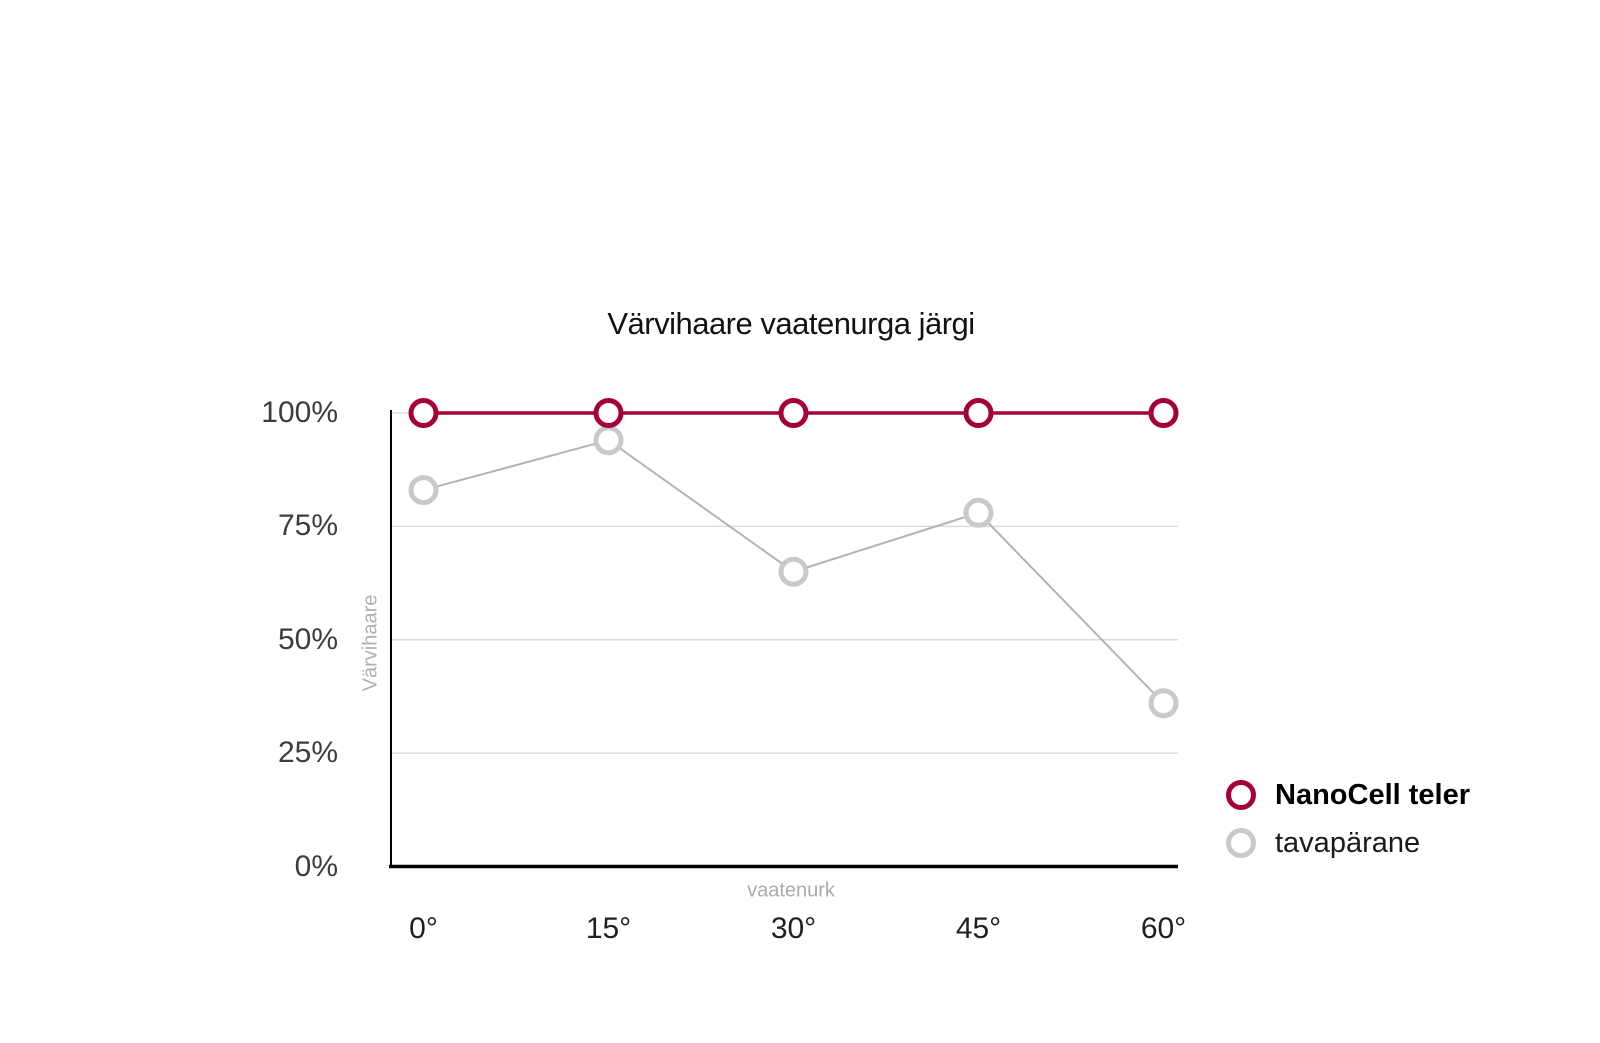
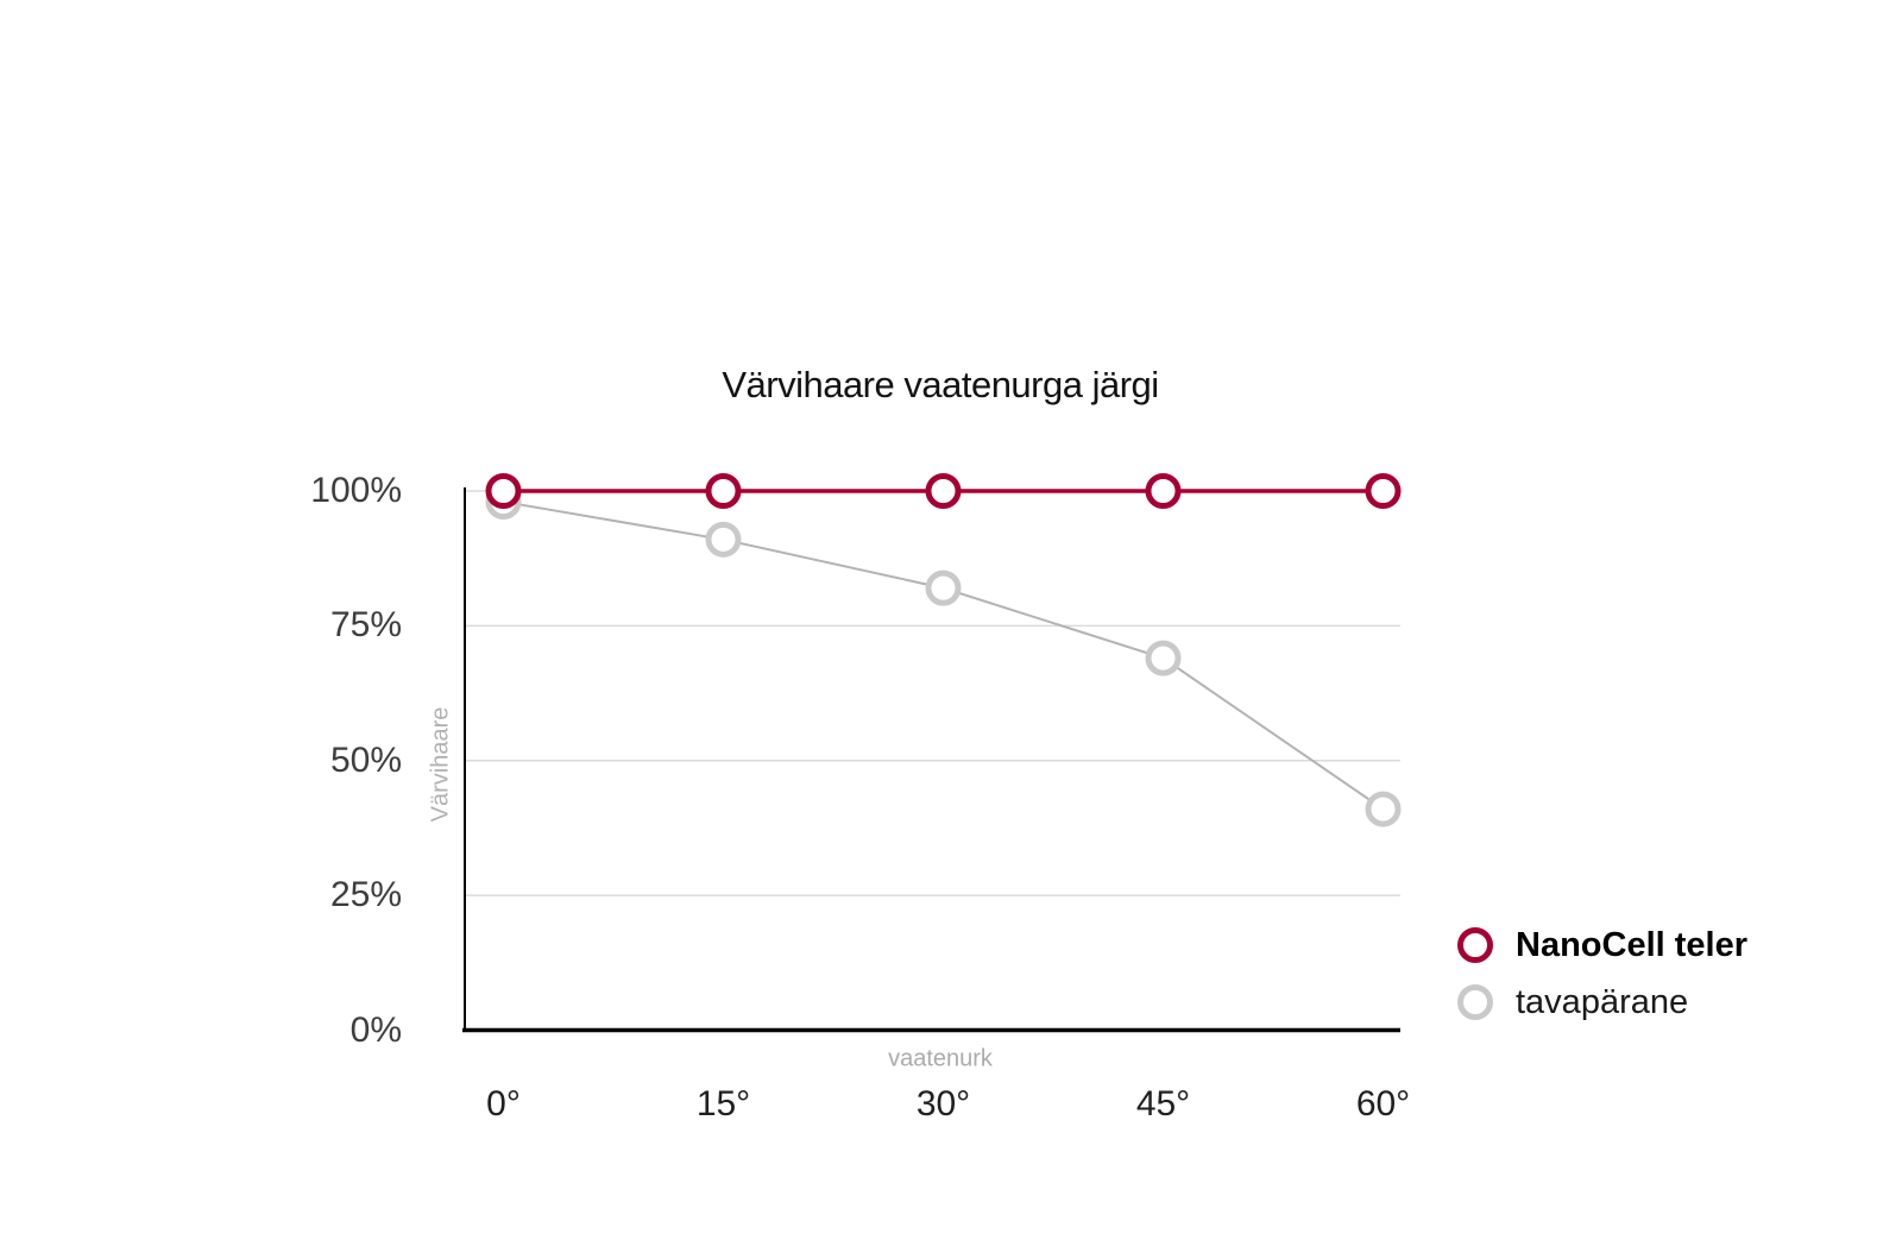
tavapärane/0°: 83% -> 98%
tavapärane/15°: 94% -> 91%
tavapärane/30°: 65% -> 82%
tavapärane/45°: 78% -> 69%
tavapärane/60°: 36% -> 41%
